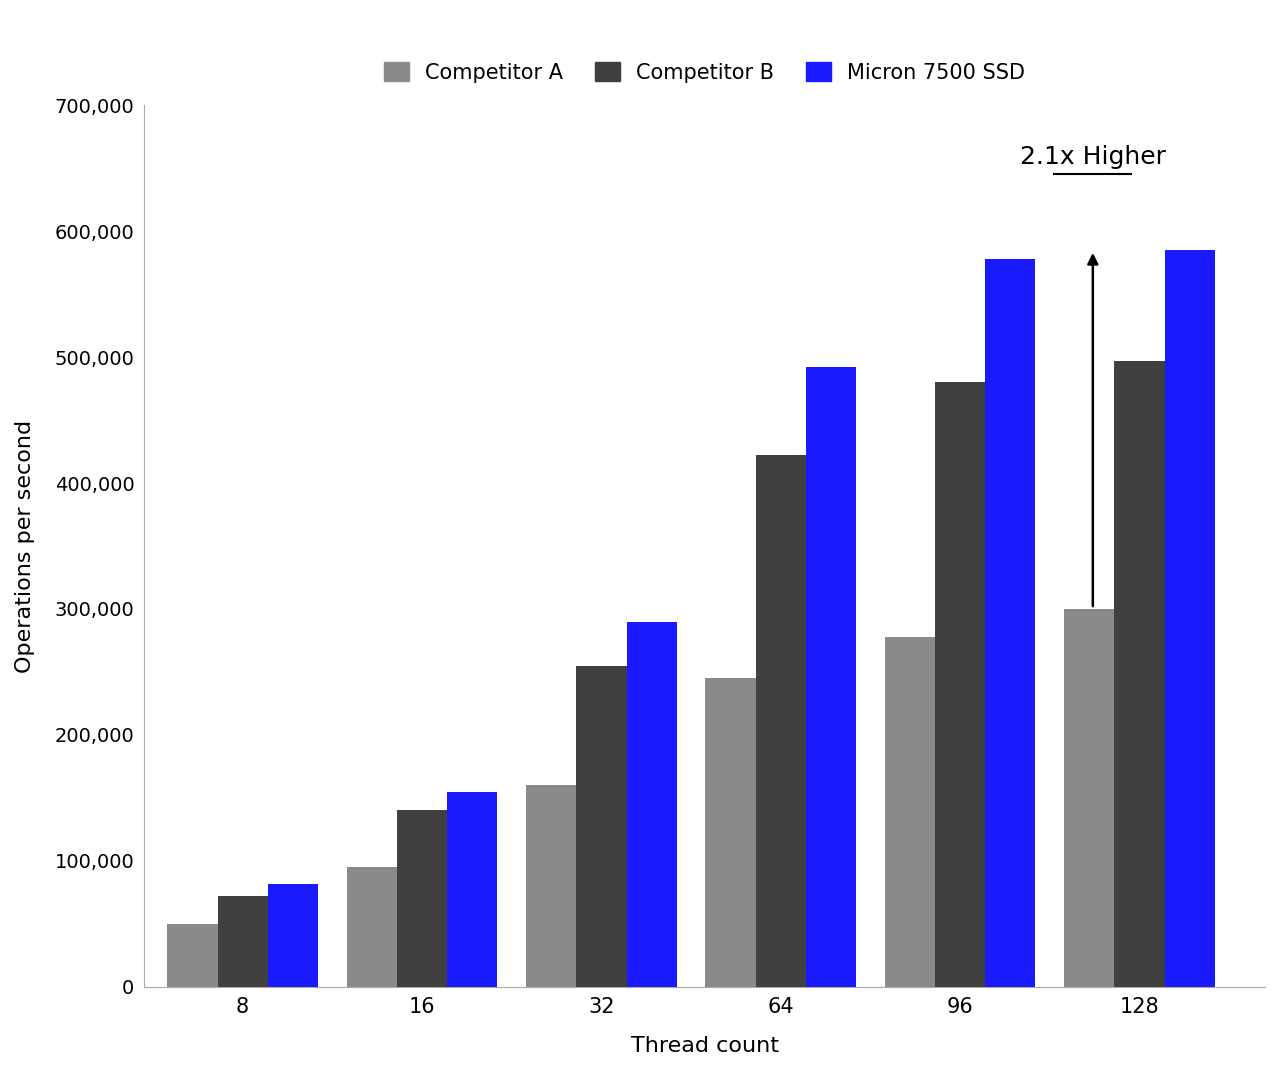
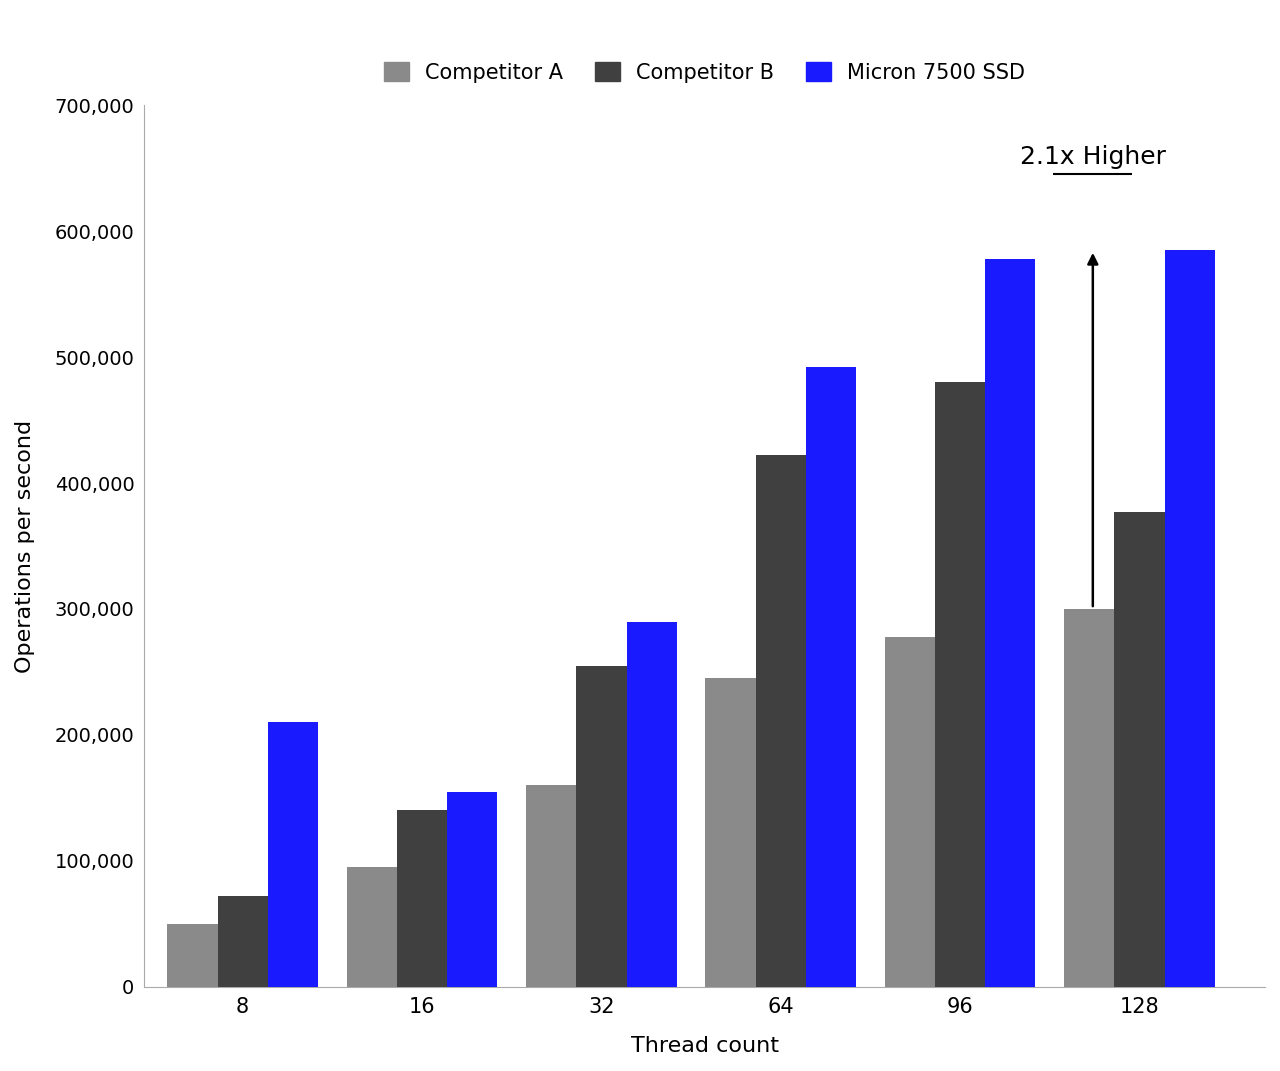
Micron 7500 SSD/8: 82,000 -> 210,000
Competitor B/128: 497,000 -> 377,000
